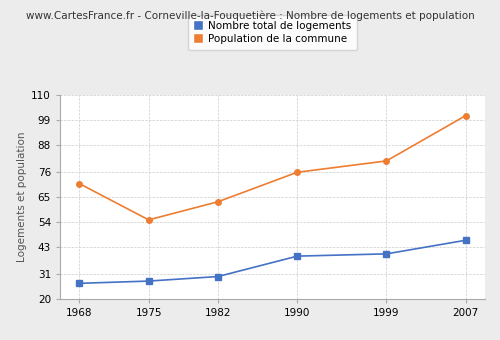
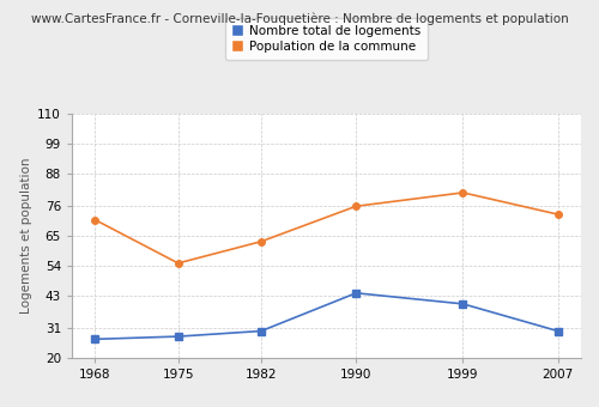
Nombre total de logements/1990: 39 -> 44
Nombre total de logements/2007: 46 -> 30
Population de la commune/2007: 101 -> 73
